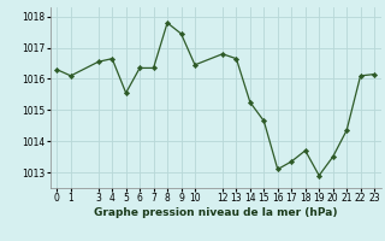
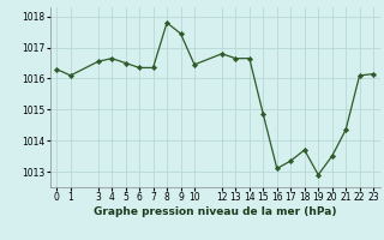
5: 1015.55 -> 1016.50
14: 1015.25 -> 1016.65
15: 1014.65 -> 1014.85
